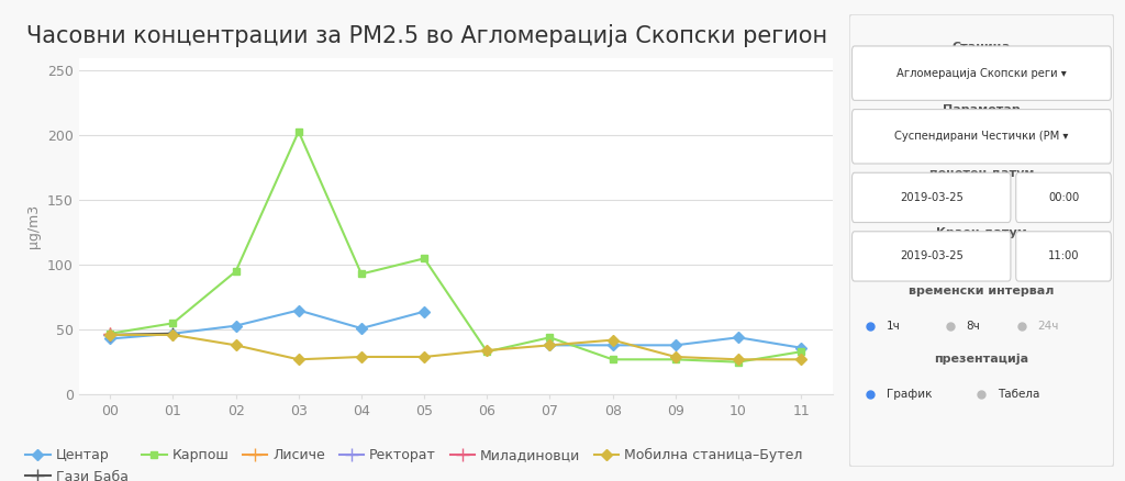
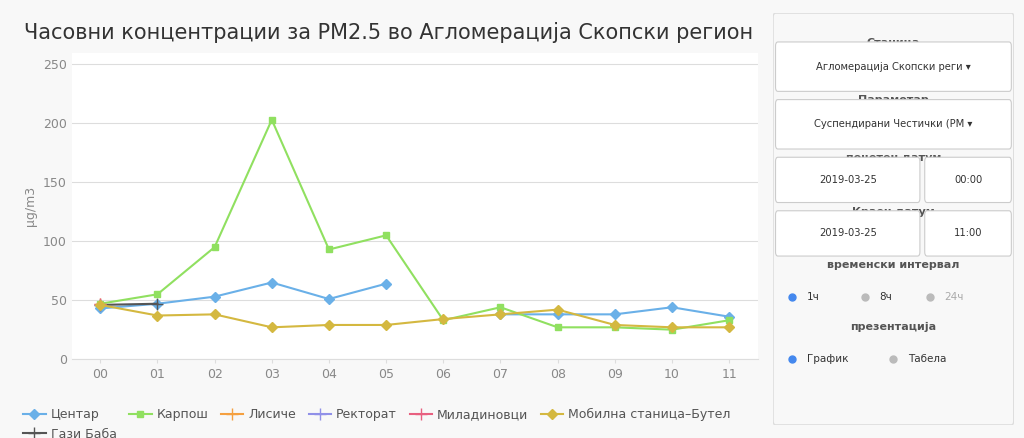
Мобилна станица–Бутел/01: 46 -> 37
